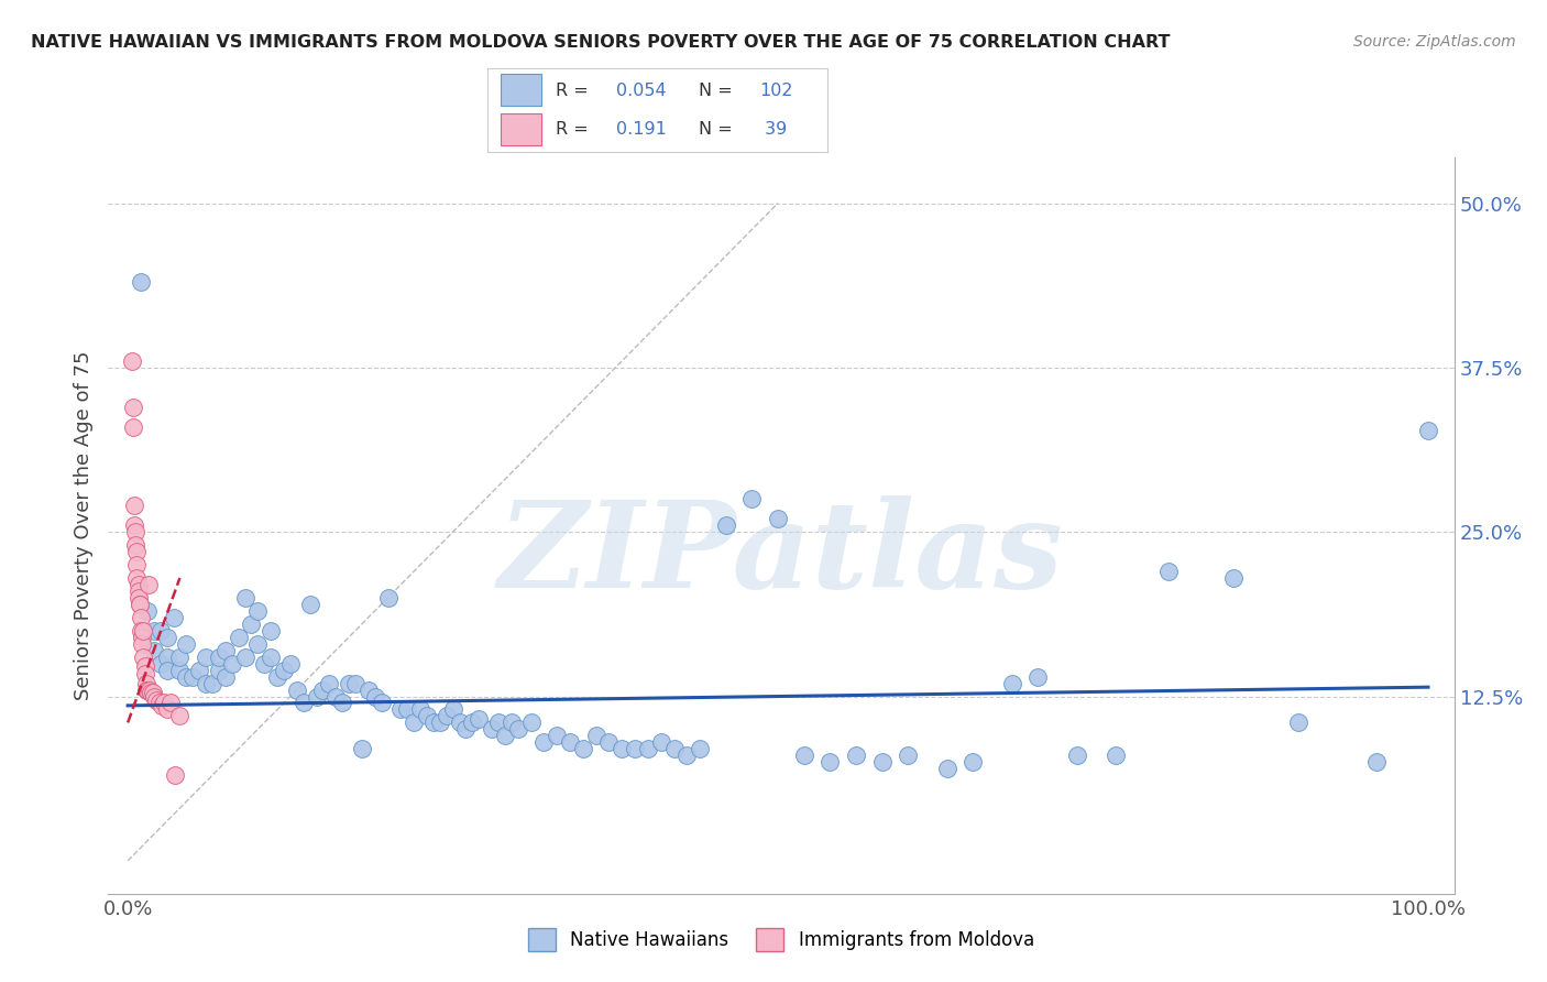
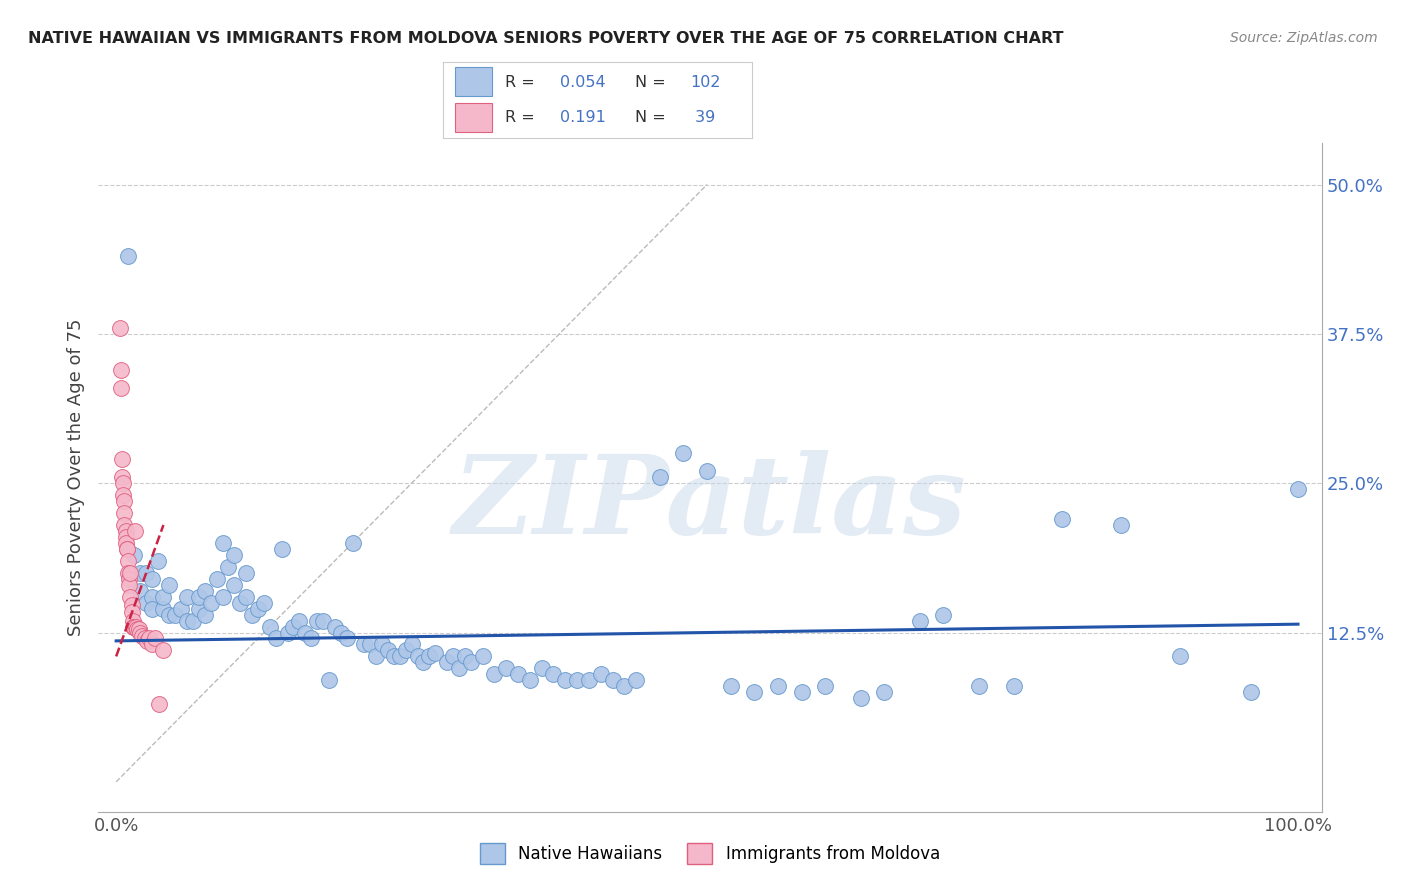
Native Hawaiians/100.0%: 32.7% -> 24.5%
